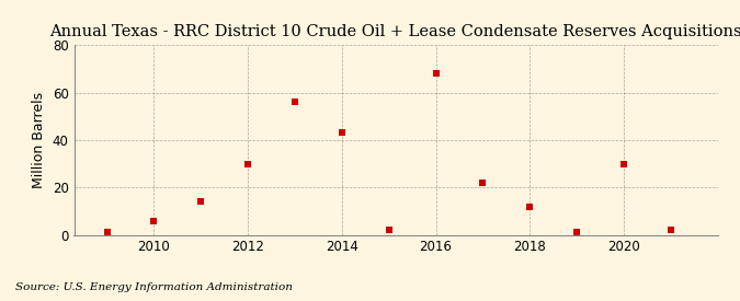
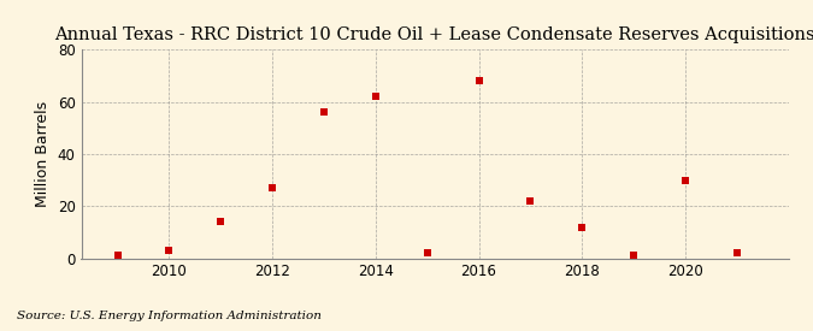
2010: 6 -> 3
2012: 30 -> 27
2014: 43 -> 62
